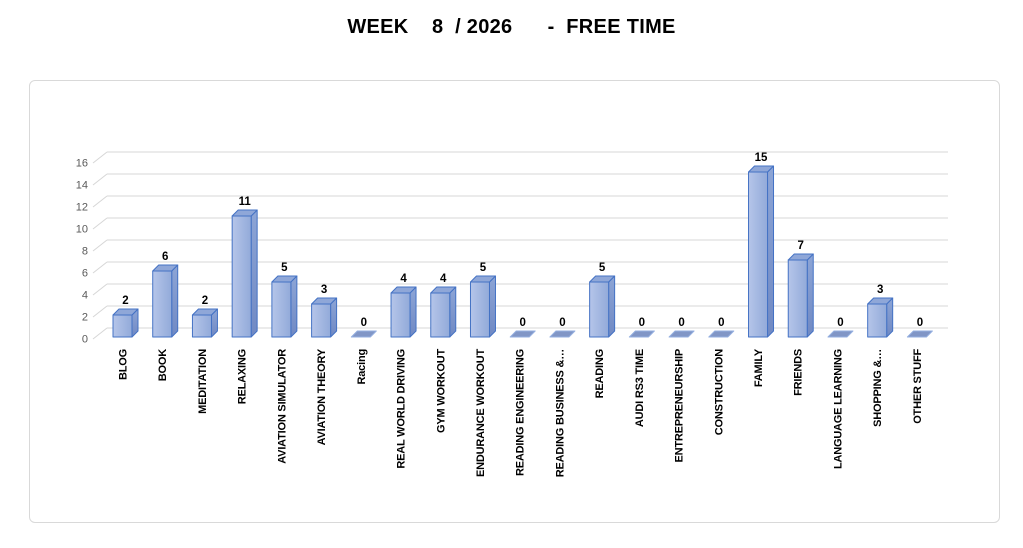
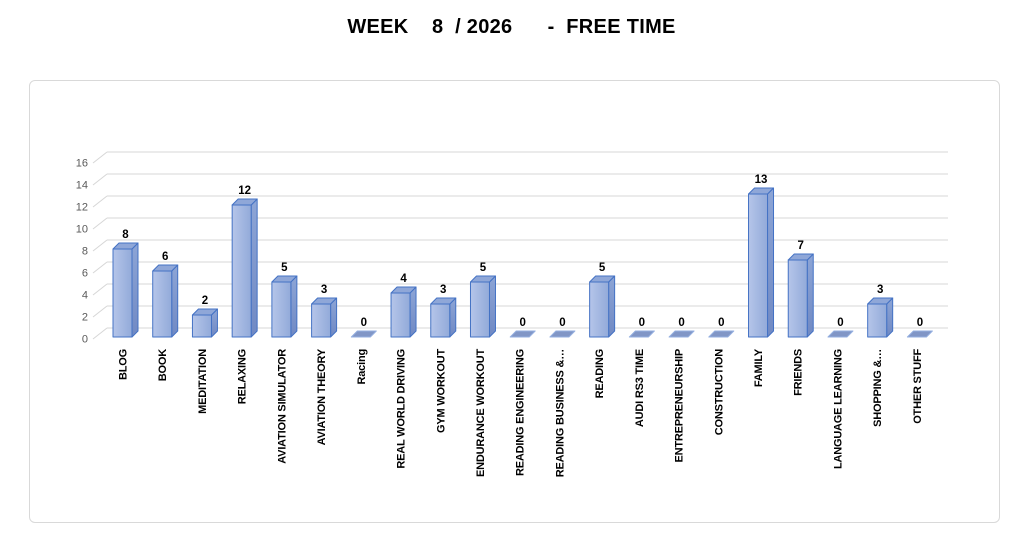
BLOG: 2 -> 8
RELAXING: 11 -> 12
GYM WORKOUT: 4 -> 3
FAMILY: 15 -> 13
